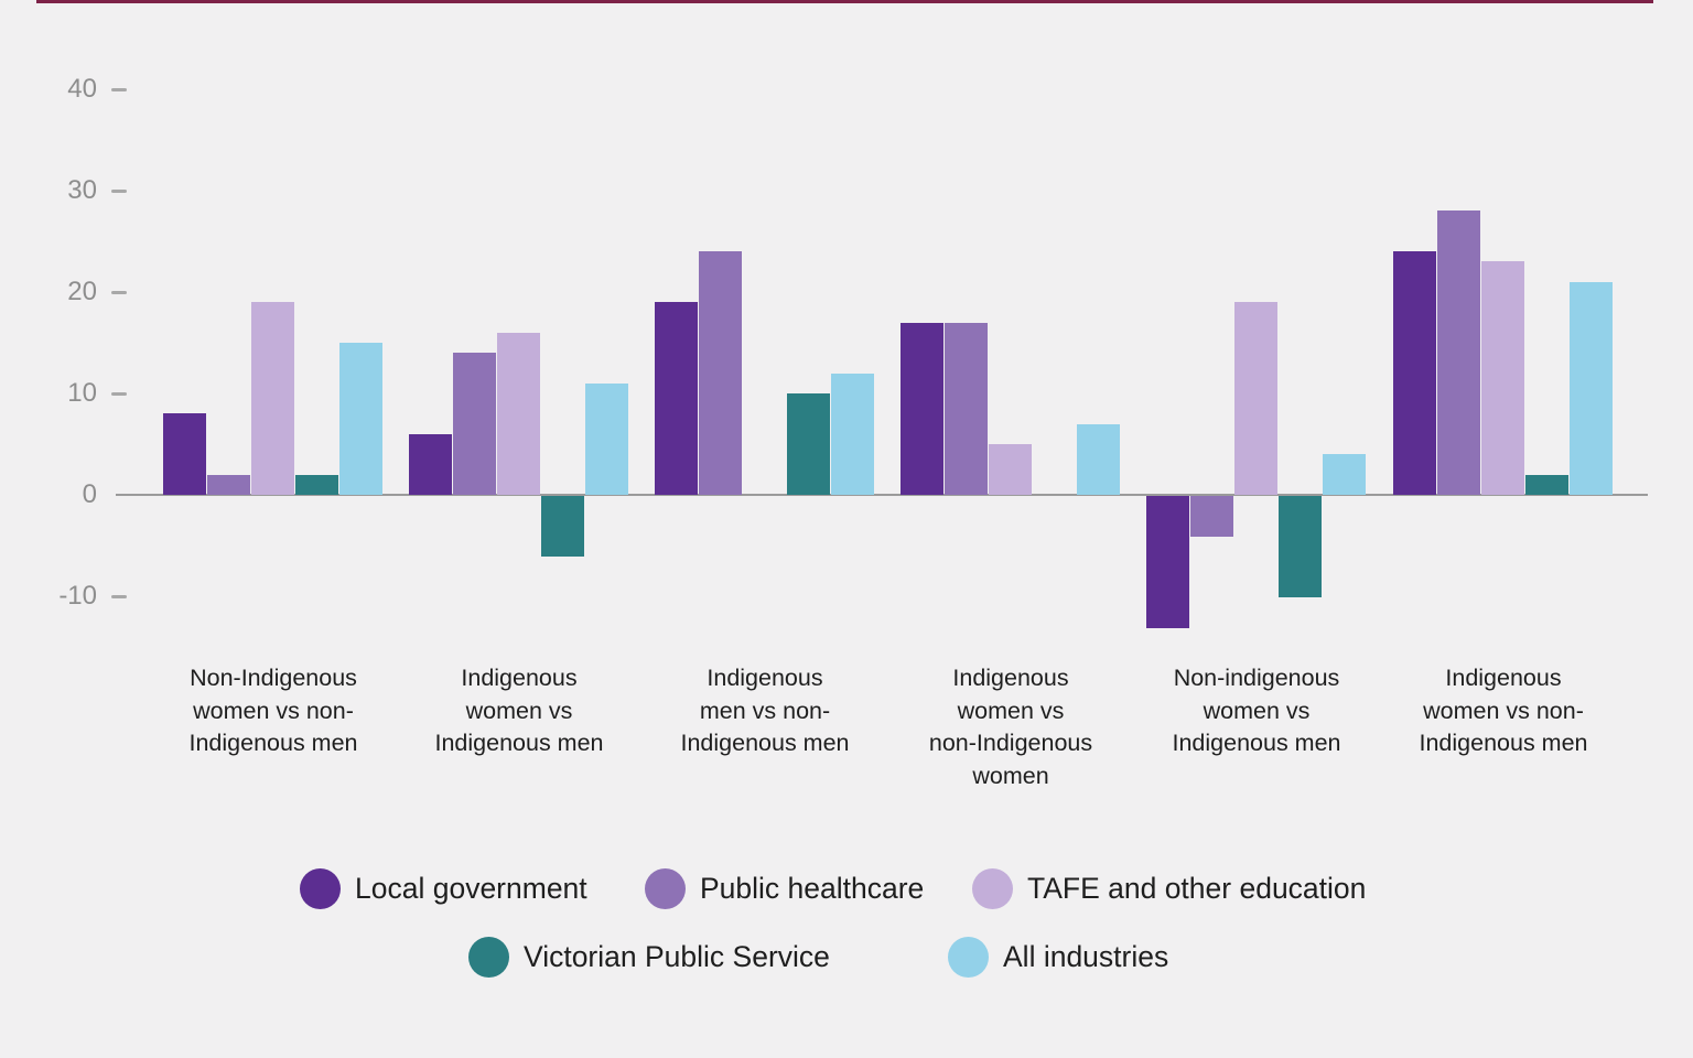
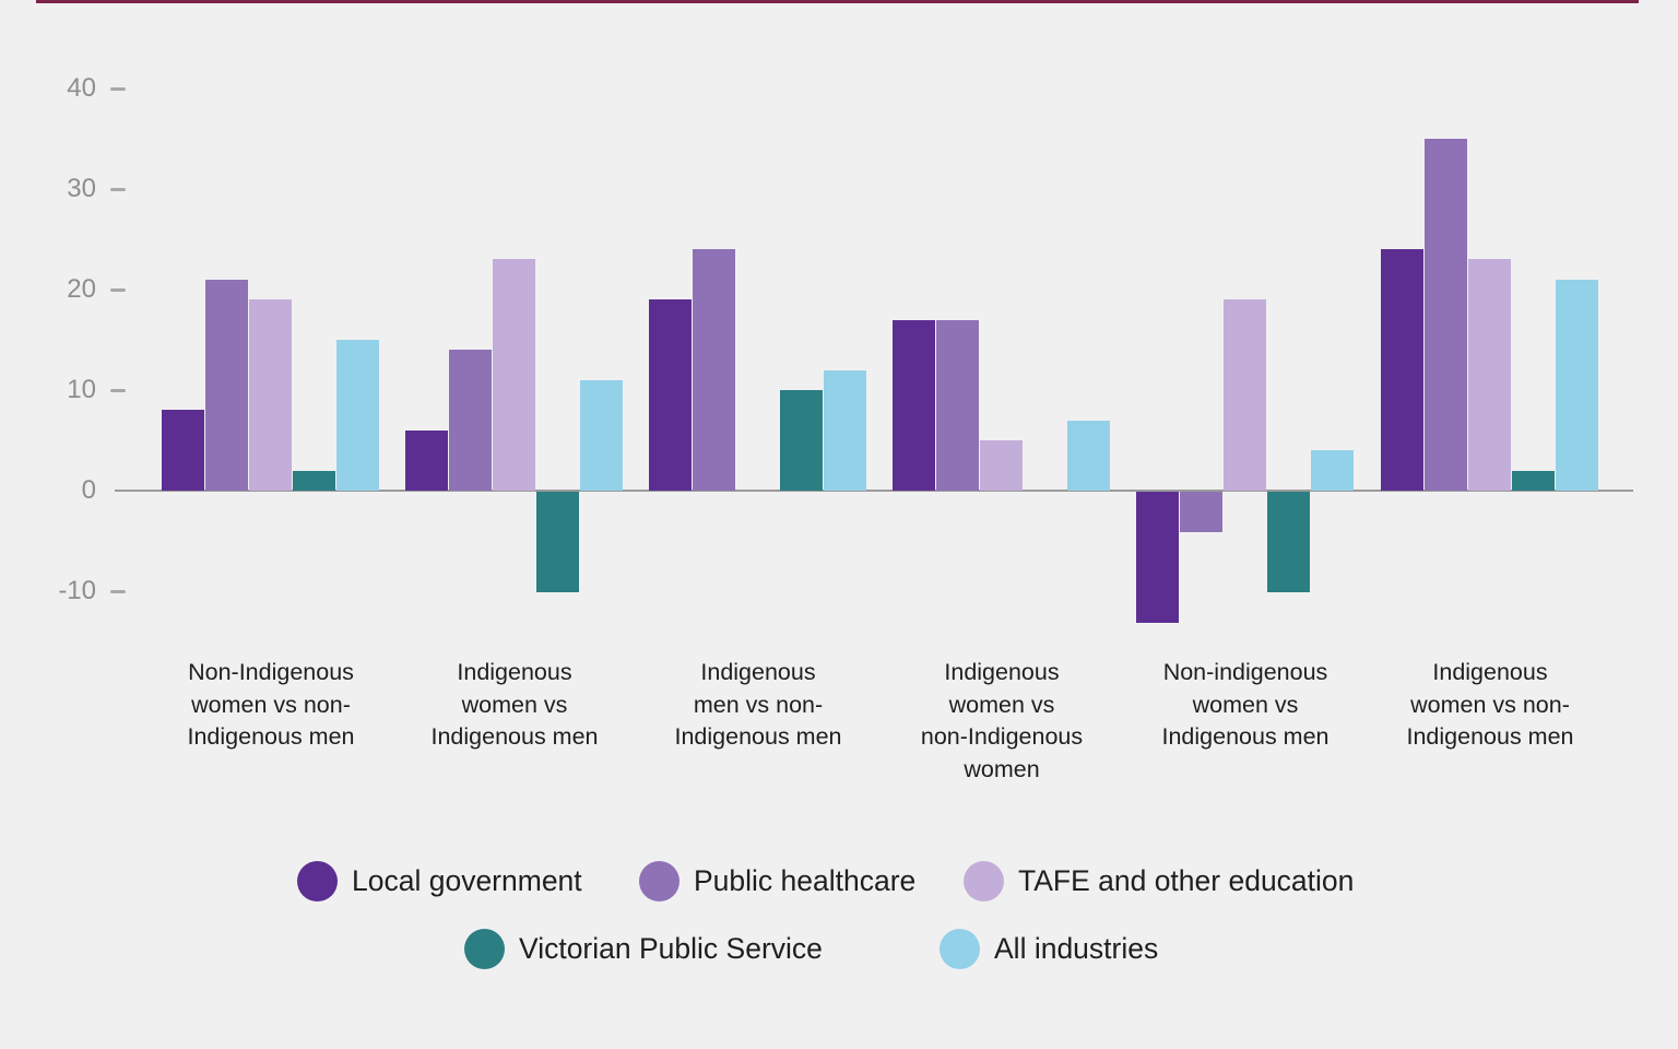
Public healthcare/Non-Indigenous women vs non-Indigenous men: 2 -> 21
TAFE and other education/Indigenous women vs Indigenous men: 16 -> 23
Victorian Public Service/Indigenous women vs Indigenous men: -6 -> -10
Public healthcare/Indigenous women vs non-Indigenous men: 28 -> 35
